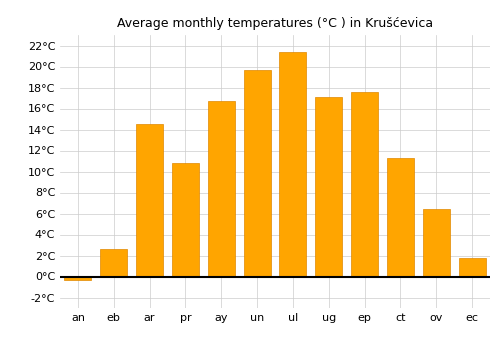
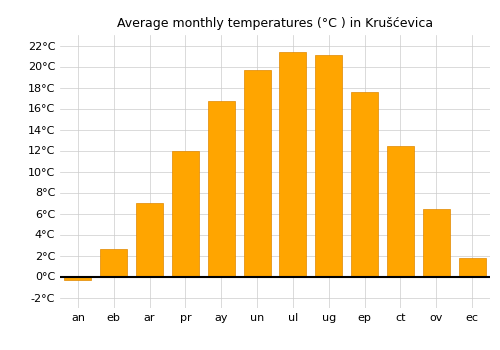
ar: 14.5°C -> 7.0°C
pr: 10.8°C -> 12.0°C
ug: 17.1°C -> 21.1°C
ct: 11.3°C -> 12.4°C
